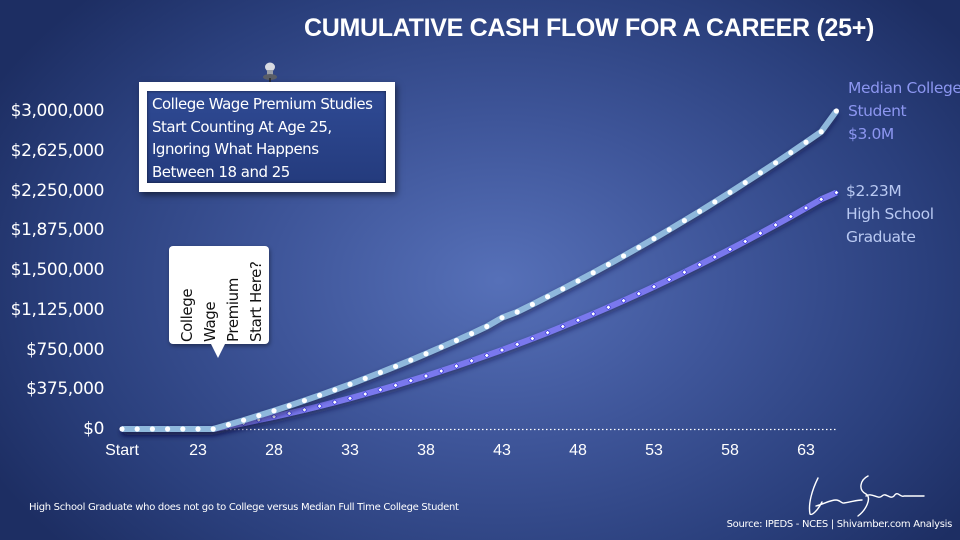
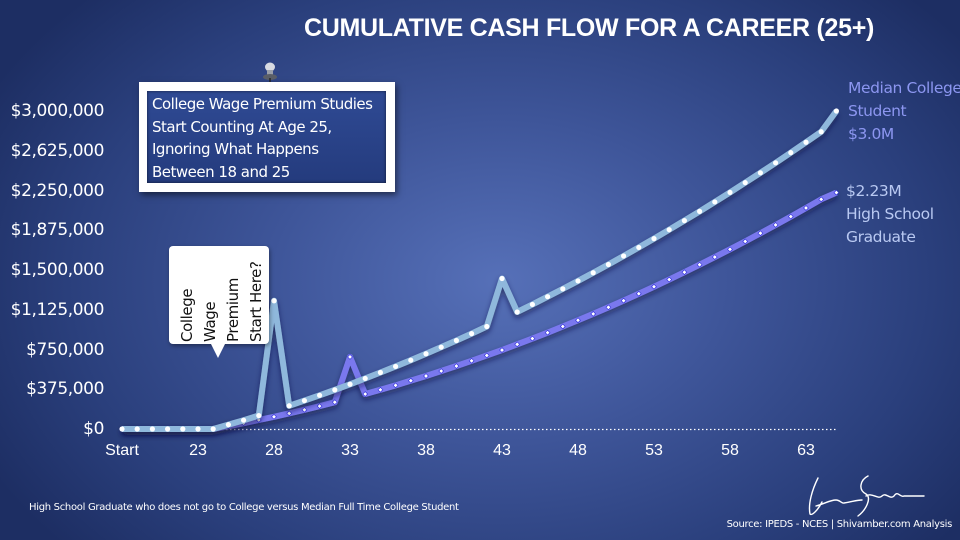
Median College Student/28: $170000 -> $1210000
High School Graduate/33: $290000 -> $680000
Median College Student/43: $1050000 -> $1420000
